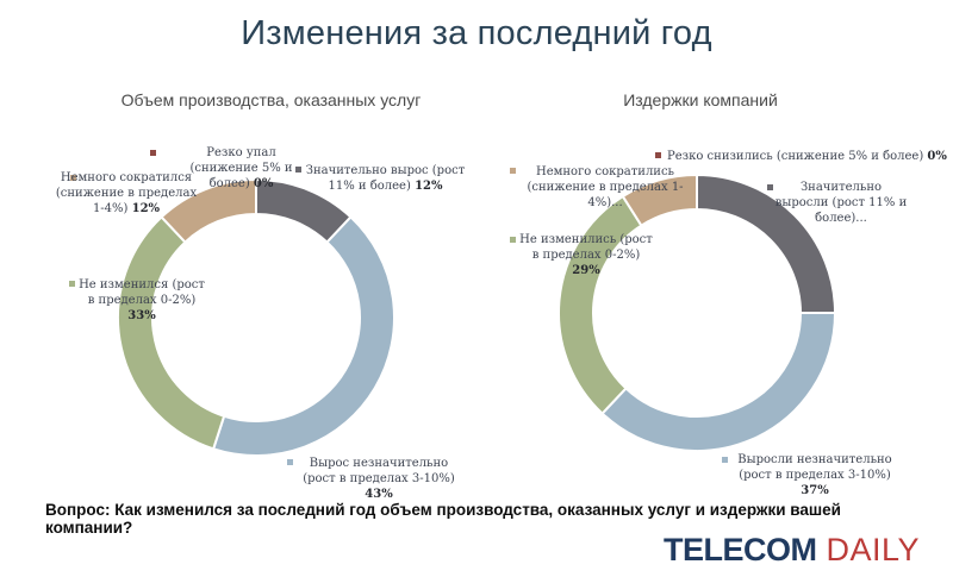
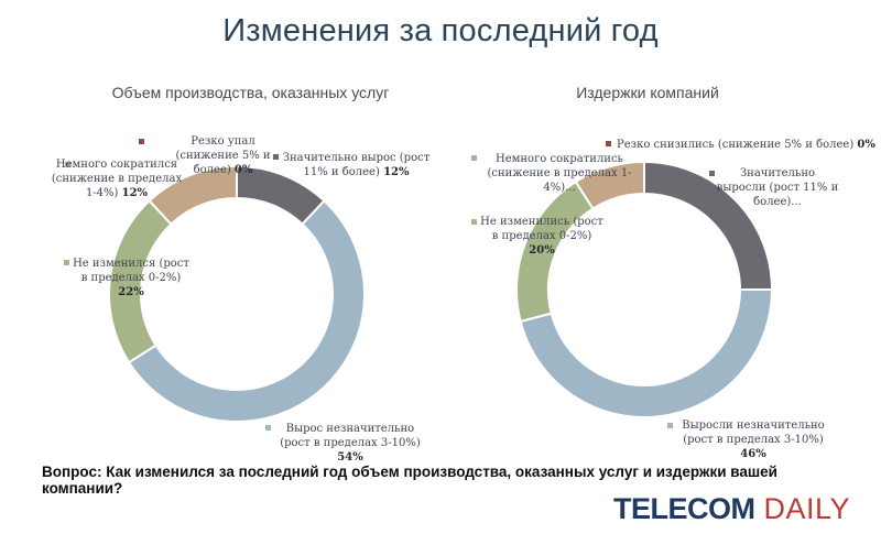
Объем производства, оказанных услуг/Вырос незначительно (рост в пределах 3-10%): 43% -> 54%
Объем производства, оказанных услуг/Не изменился (рост в пределах 0-2%): 33% -> 22%
Издержки компаний/Выросли незначительно (рост в пределах 3-10%): 37% -> 46%
Издержки компаний/Не изменились (рост в пределах 0-2%): 29% -> 20%
